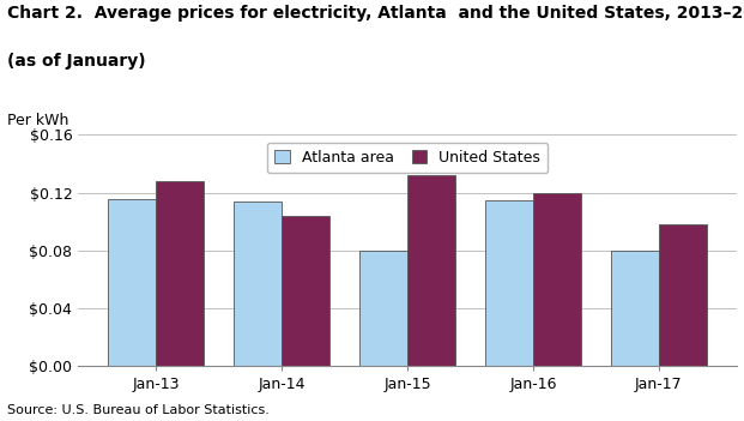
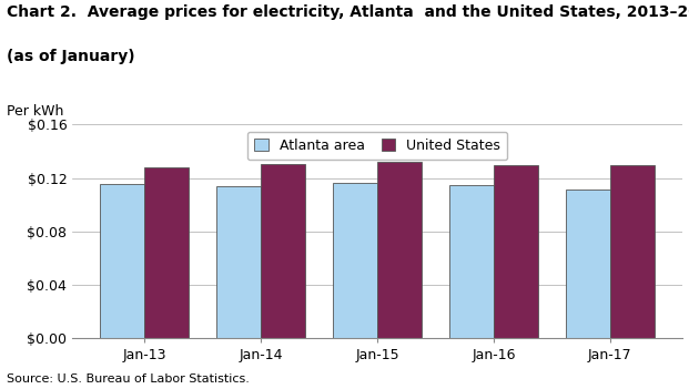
United States/Jan-14: $0.104 -> $0.131
Atlanta area/Jan-15: $0.080 -> $0.116
United States/Jan-16: $0.120 -> $0.130
Atlanta area/Jan-17: $0.080 -> $0.112
United States/Jan-17: $0.098 -> $0.130
